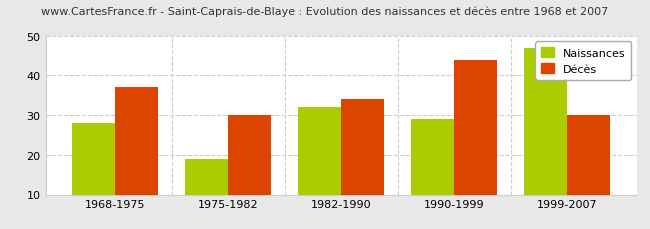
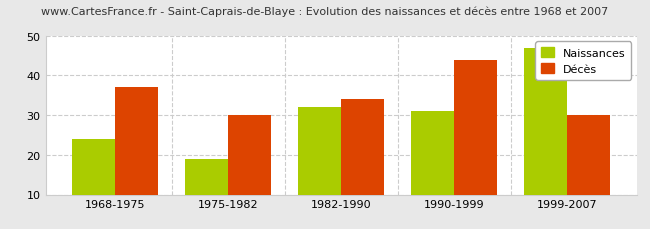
Naissances/1968-1975: 28 -> 24
Naissances/1990-1999: 29 -> 31
